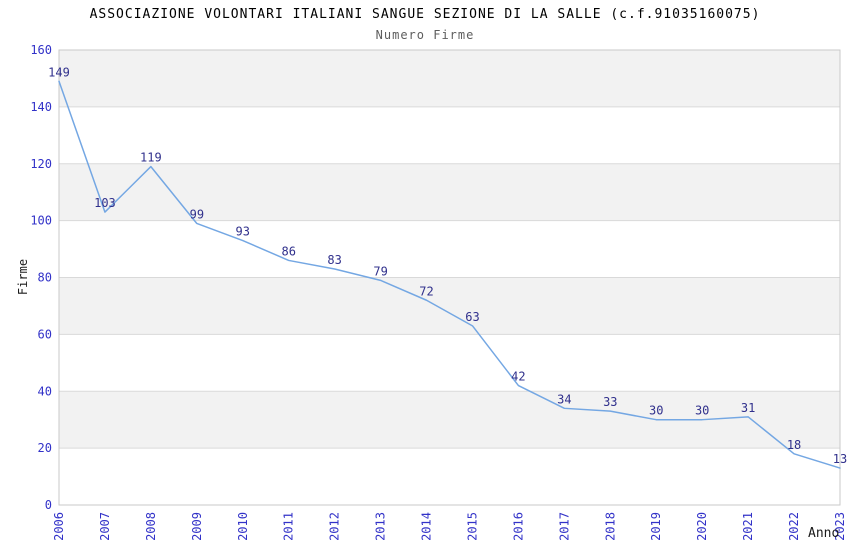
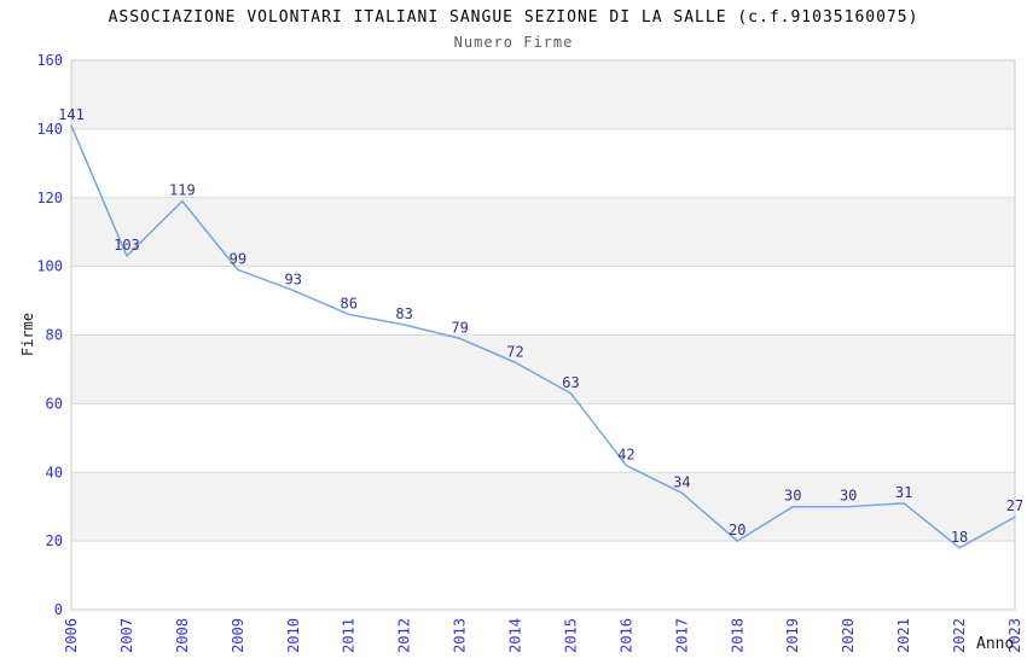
2006: 149 -> 141
2018: 33 -> 20
2023: 13 -> 27
